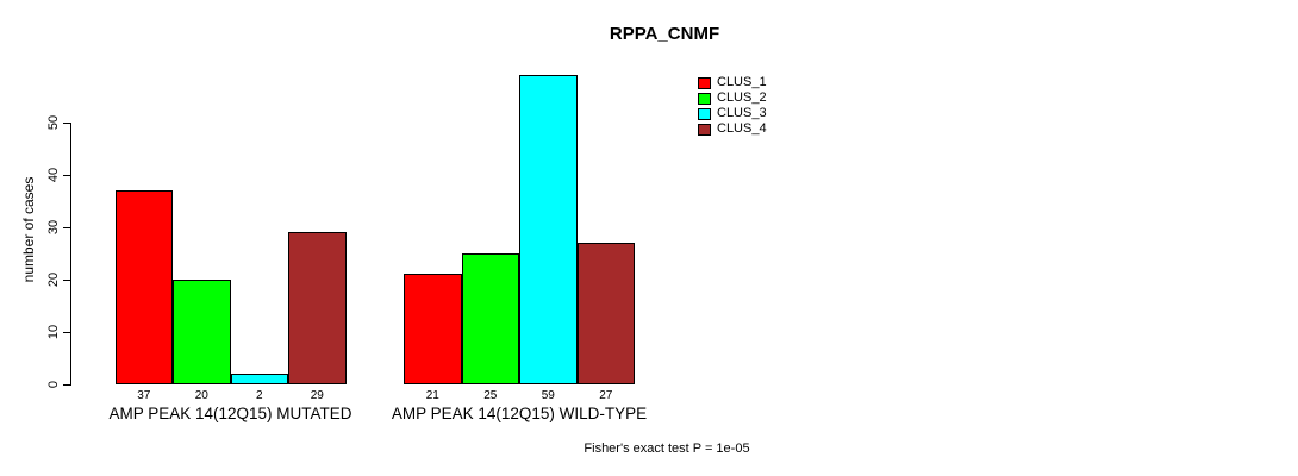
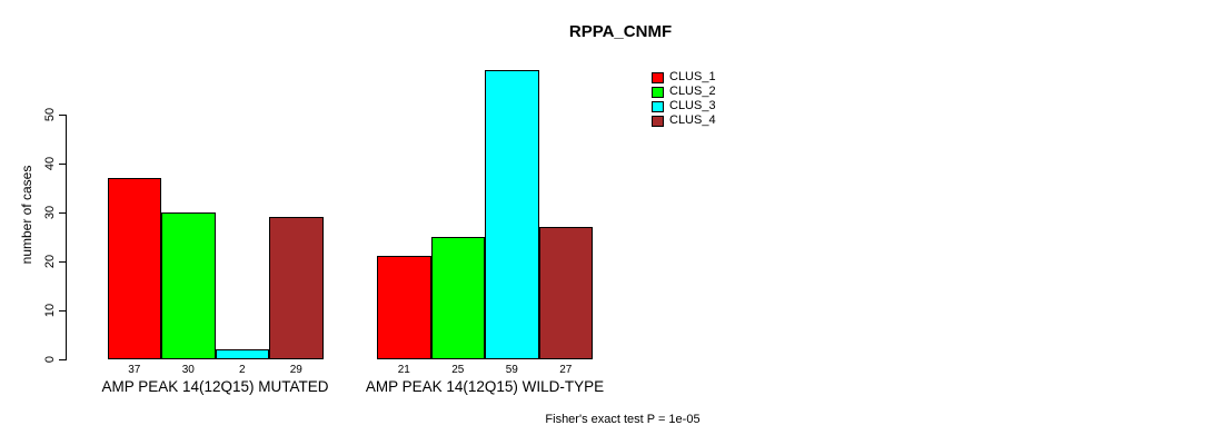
CLUS_2/AMP PEAK 14(12Q15) MUTATED: 20 -> 30
